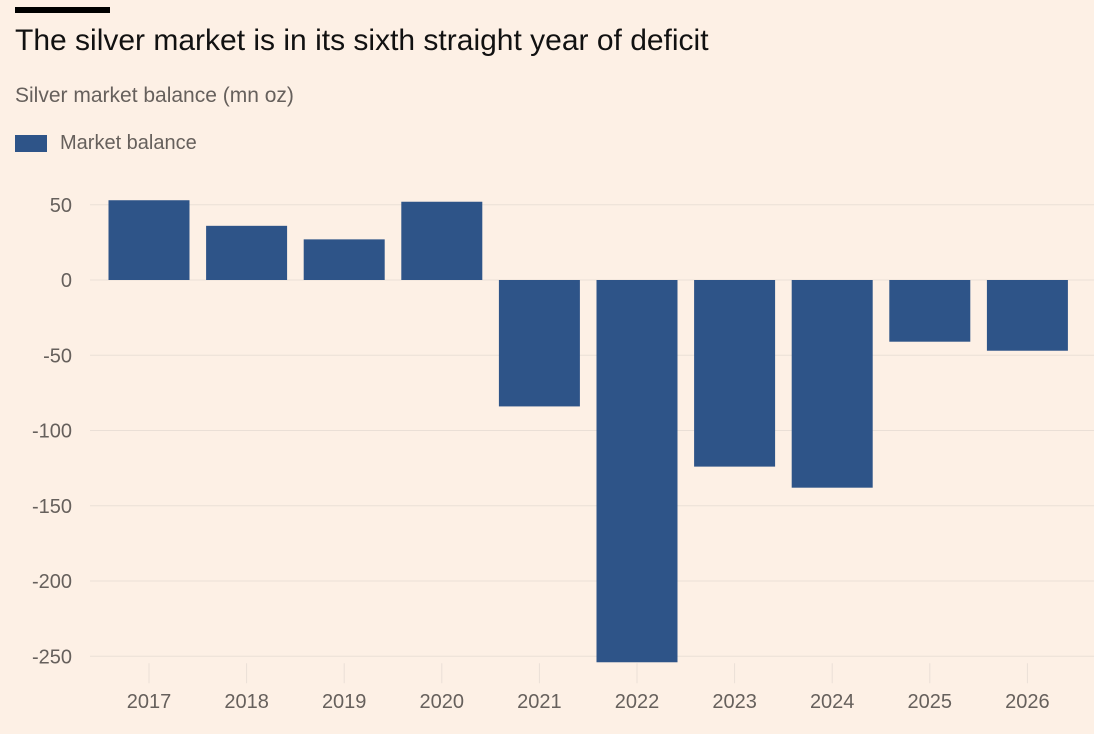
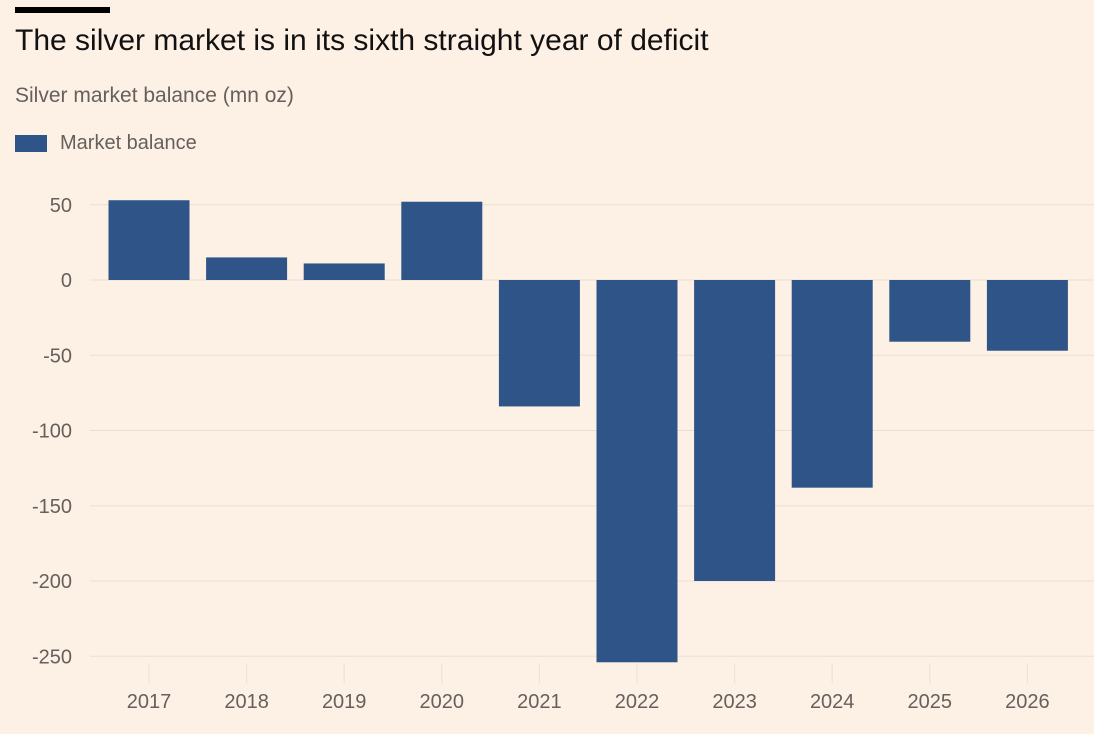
2018: 36 -> 15
2019: 27 -> 11
2023: -124 -> -200
